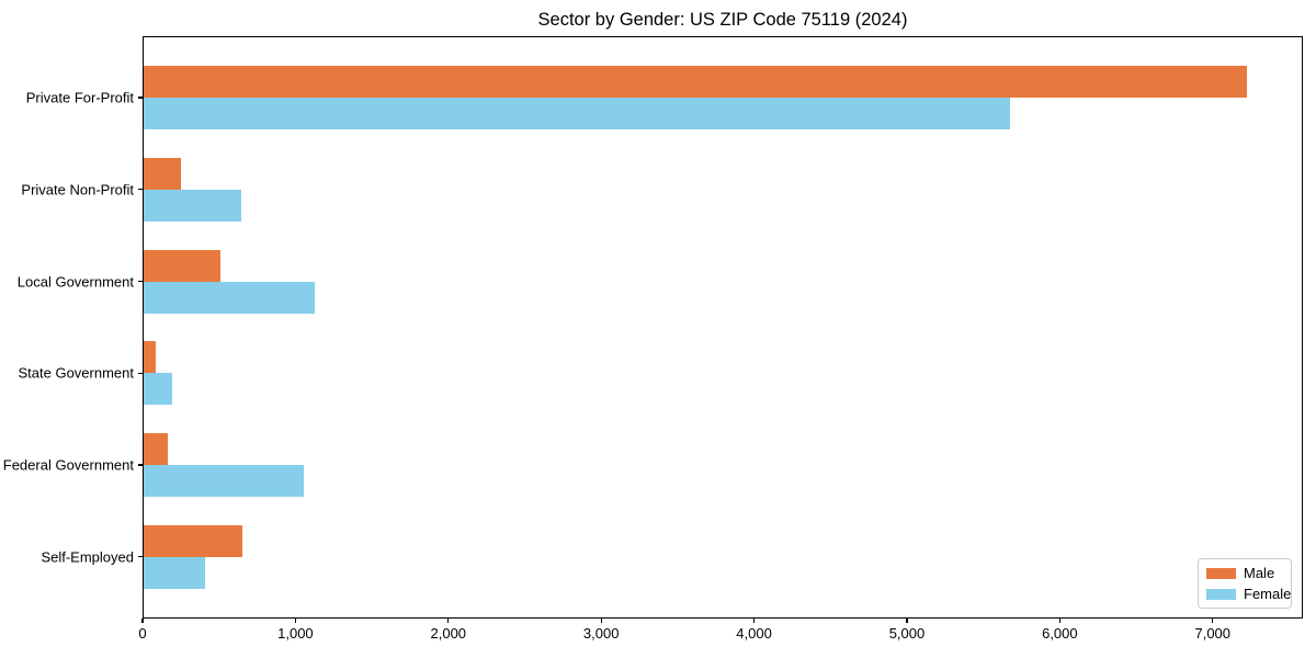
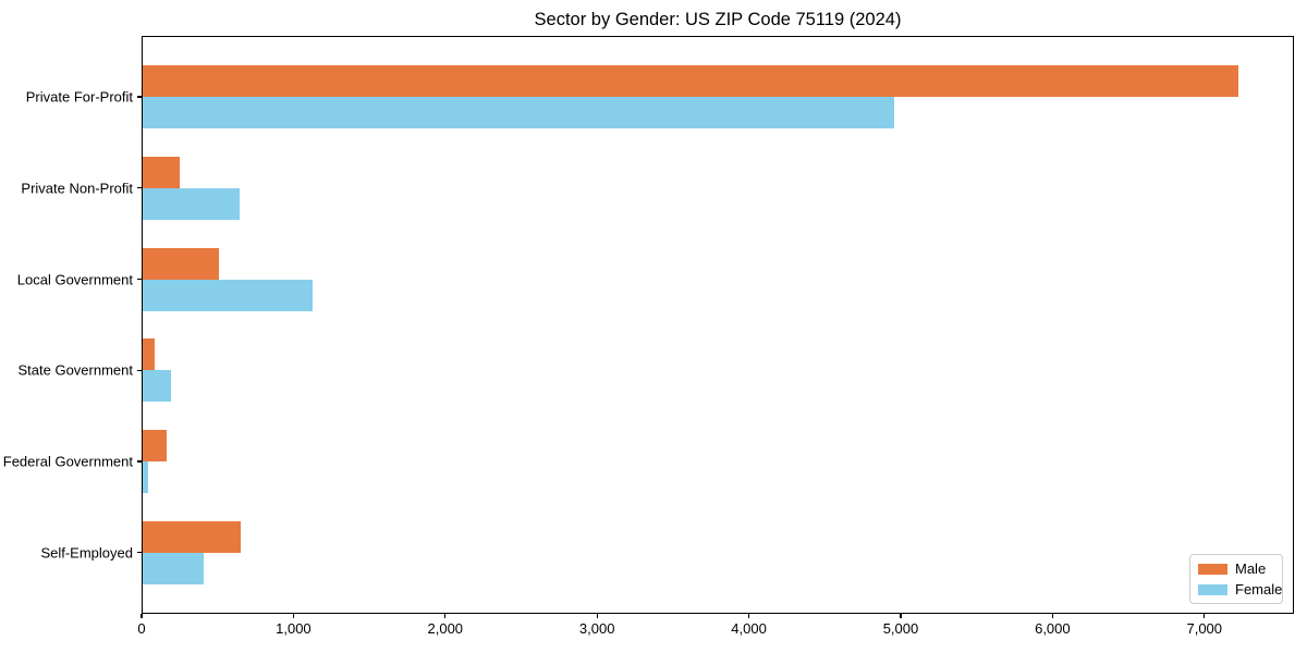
Female/Private For-Profit: 5670 -> 4950
Female/Federal Government: 1050 -> 40
